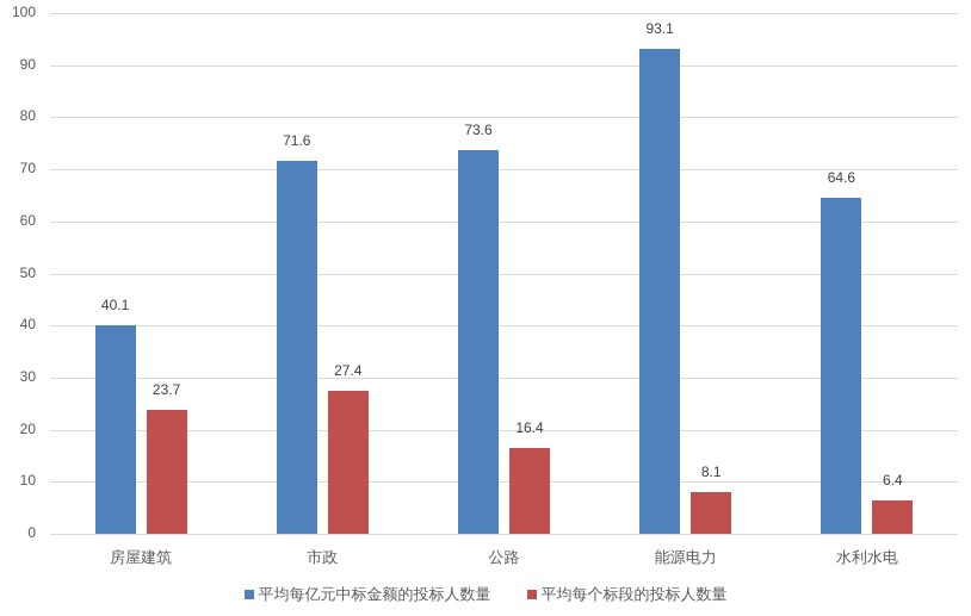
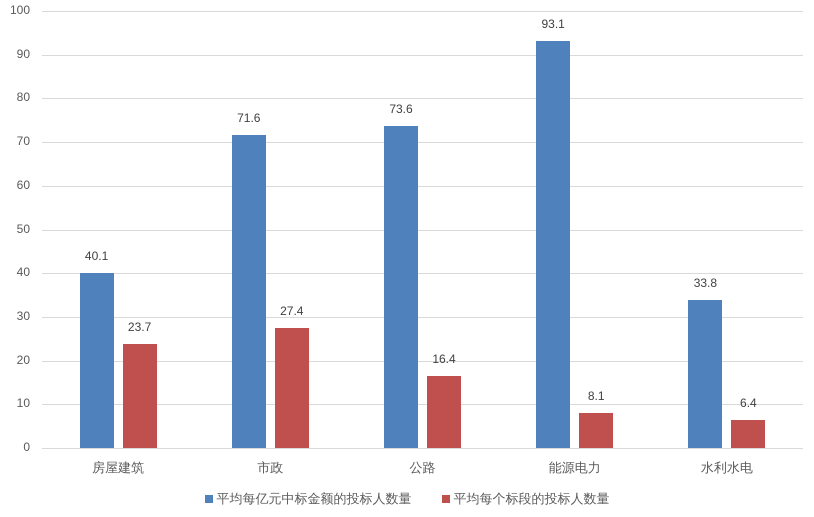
平均每亿元中标金额的投标人数量/水利水电: 64.6 -> 33.8
